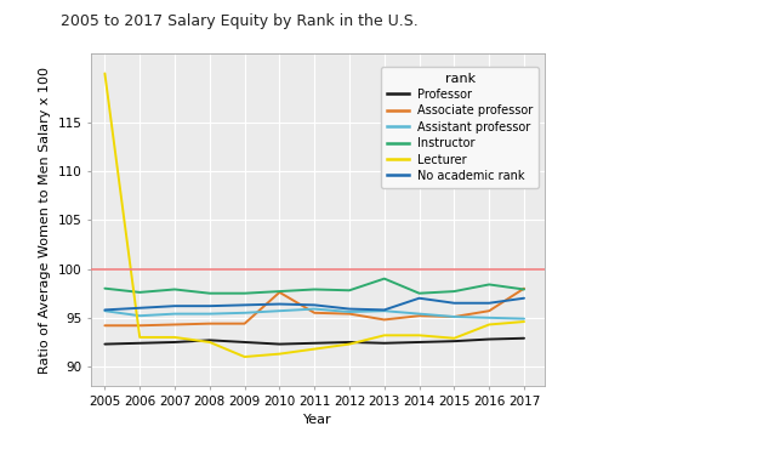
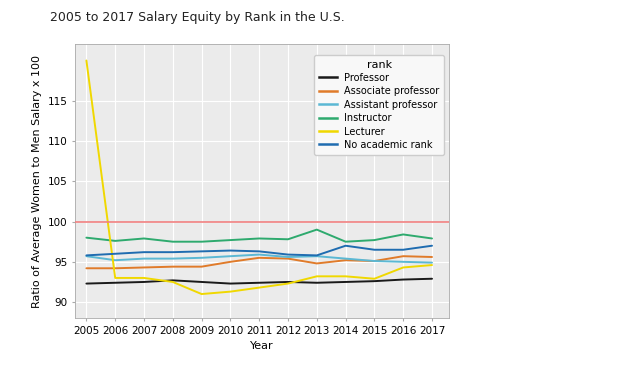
Associate professor/2010: 97.6 -> 95.0
Associate professor/2017: 98.0 -> 95.6
